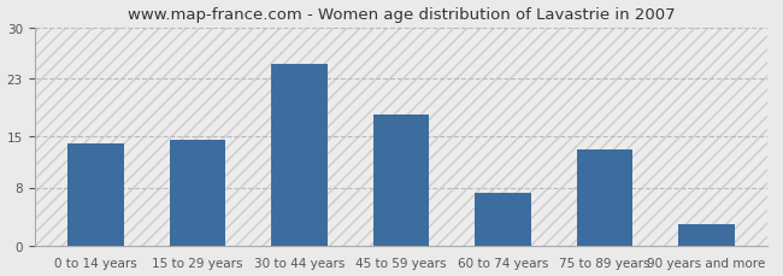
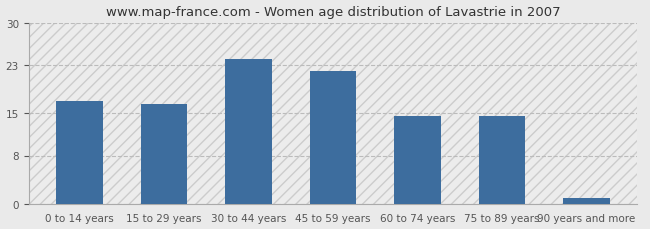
0 to 14 years: 14.0 -> 17.0
15 to 29 years: 14.6 -> 16.5
30 to 44 years: 25.0 -> 24.0
45 to 59 years: 18.0 -> 22.0
60 to 74 years: 7.2 -> 14.5
75 to 89 years: 13.2 -> 14.5
90 years and more: 3.0 -> 1.0
